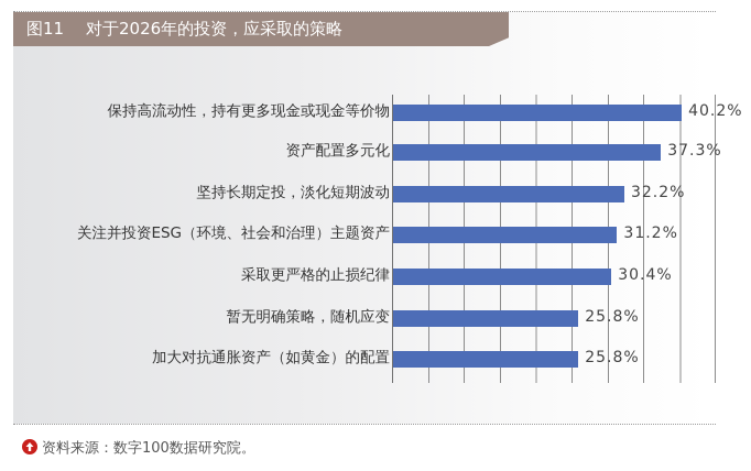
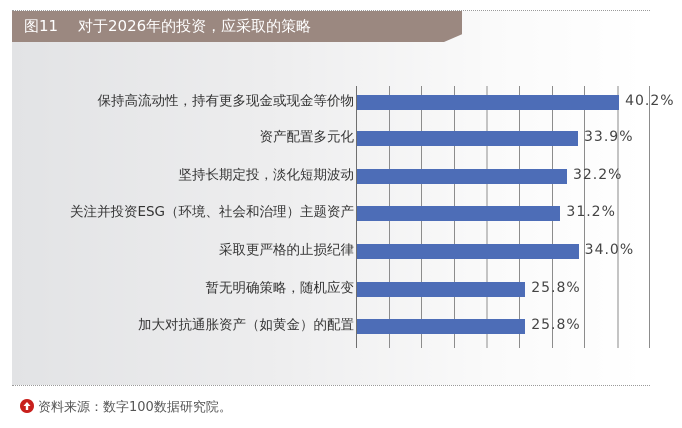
资产配置多元化: 37.3% -> 33.9%
采取更严格的止损纪律: 30.4% -> 34.0%
